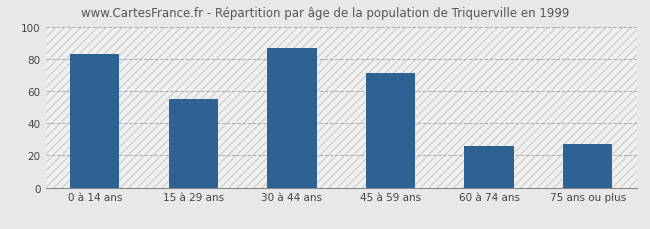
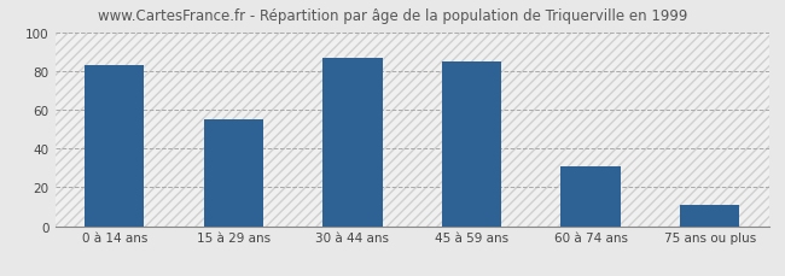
45 à 59 ans: 71 -> 85
60 à 74 ans: 26 -> 31
75 ans ou plus: 27 -> 11
